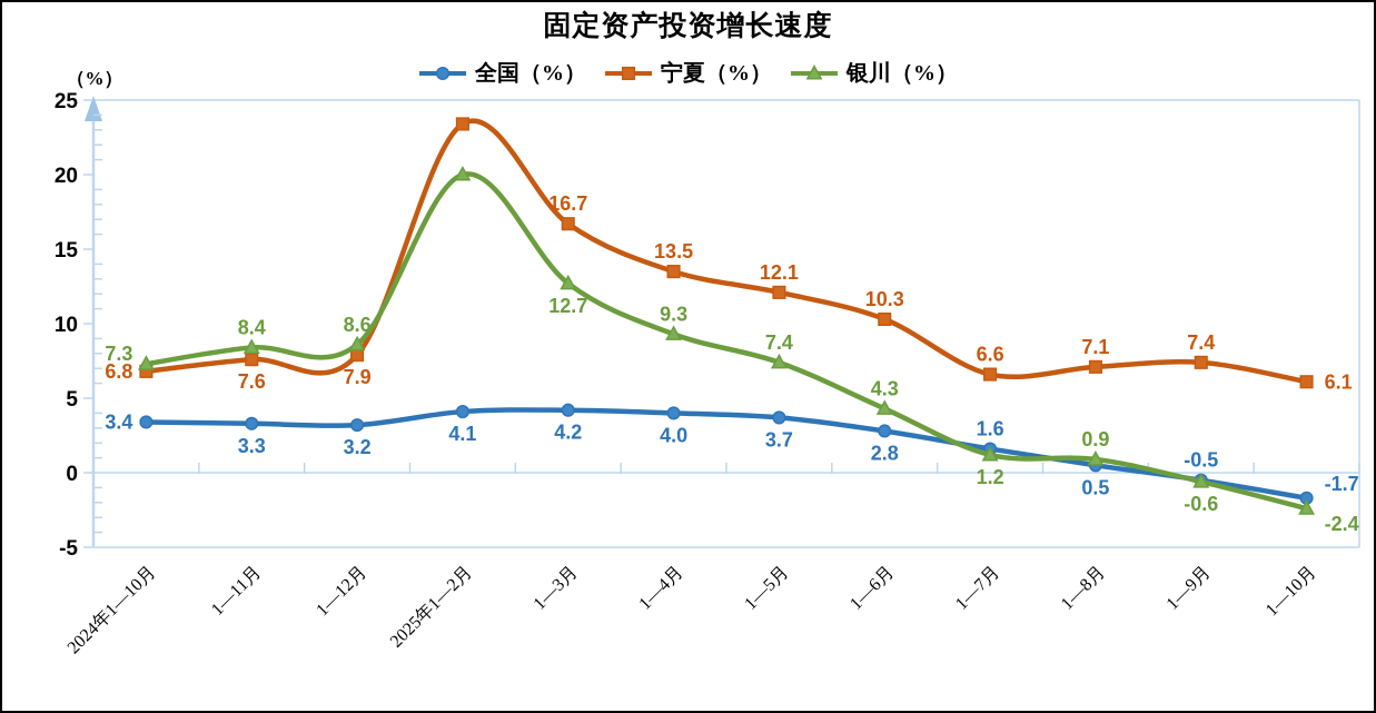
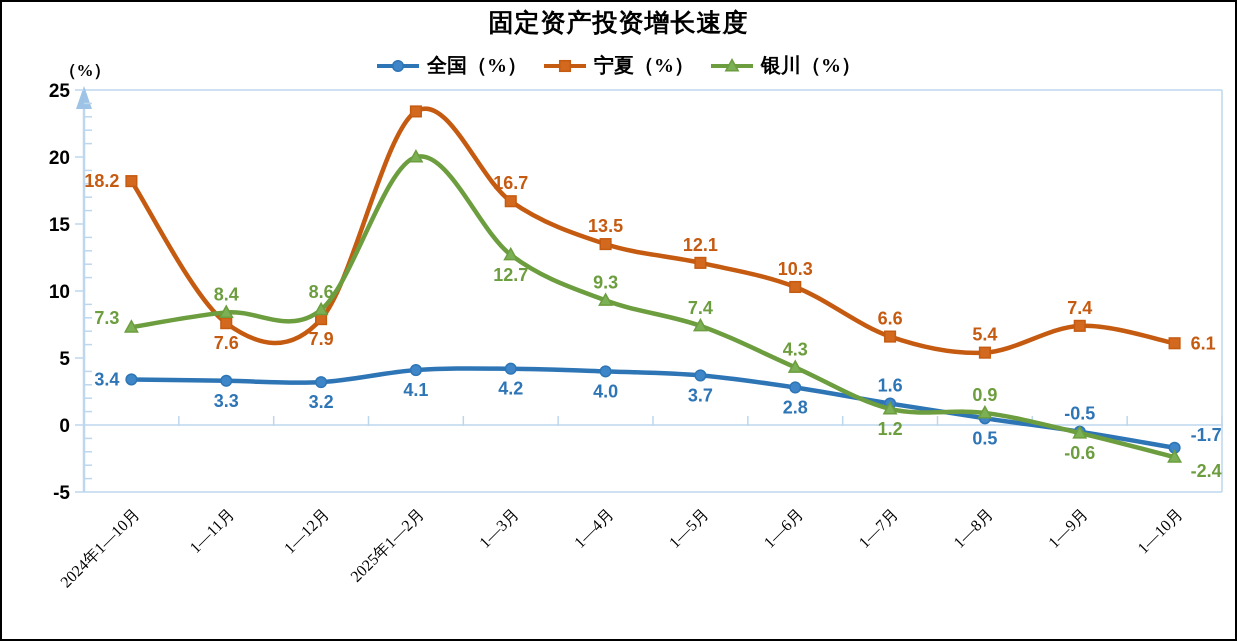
宁夏（%）/2024年1—10月: 6.8 -> 18.2
宁夏（%）/1—8月: 7.1 -> 5.4
